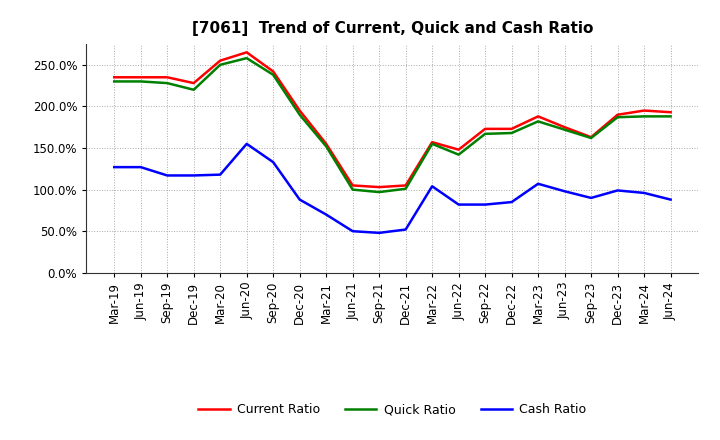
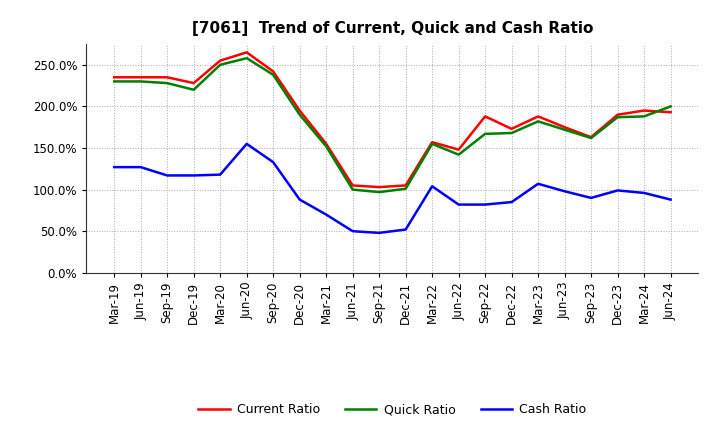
Current Ratio/Sep-22: 173% -> 188%
Quick Ratio/Jun-24: 188% -> 200%
